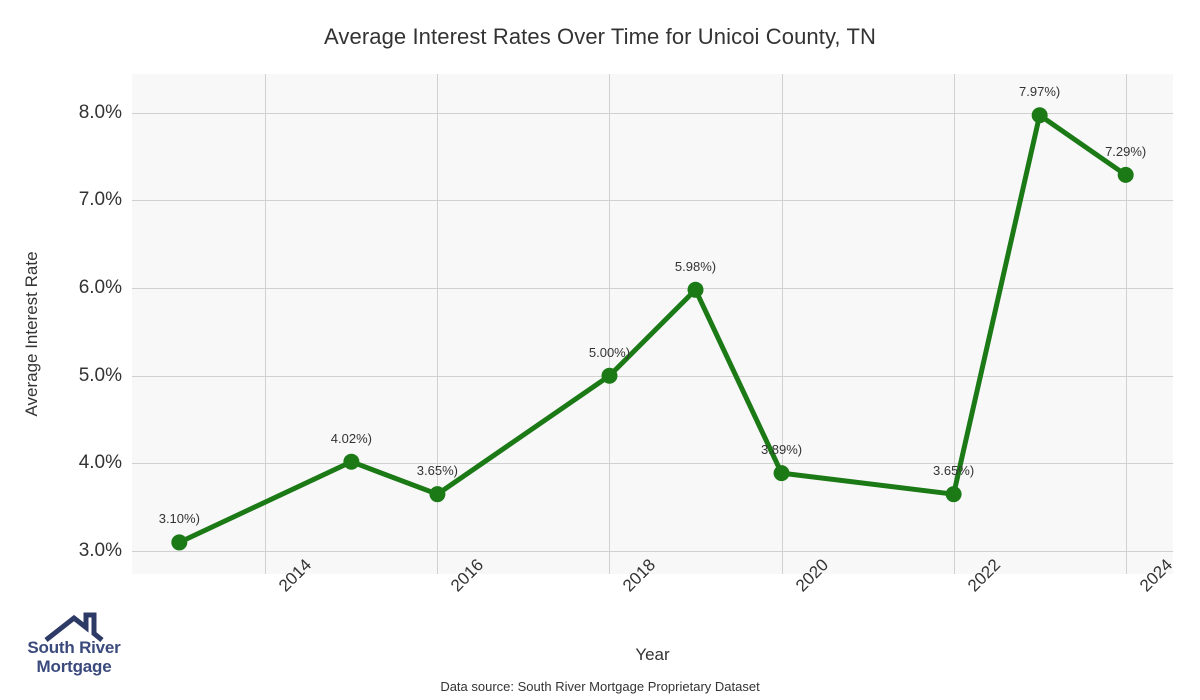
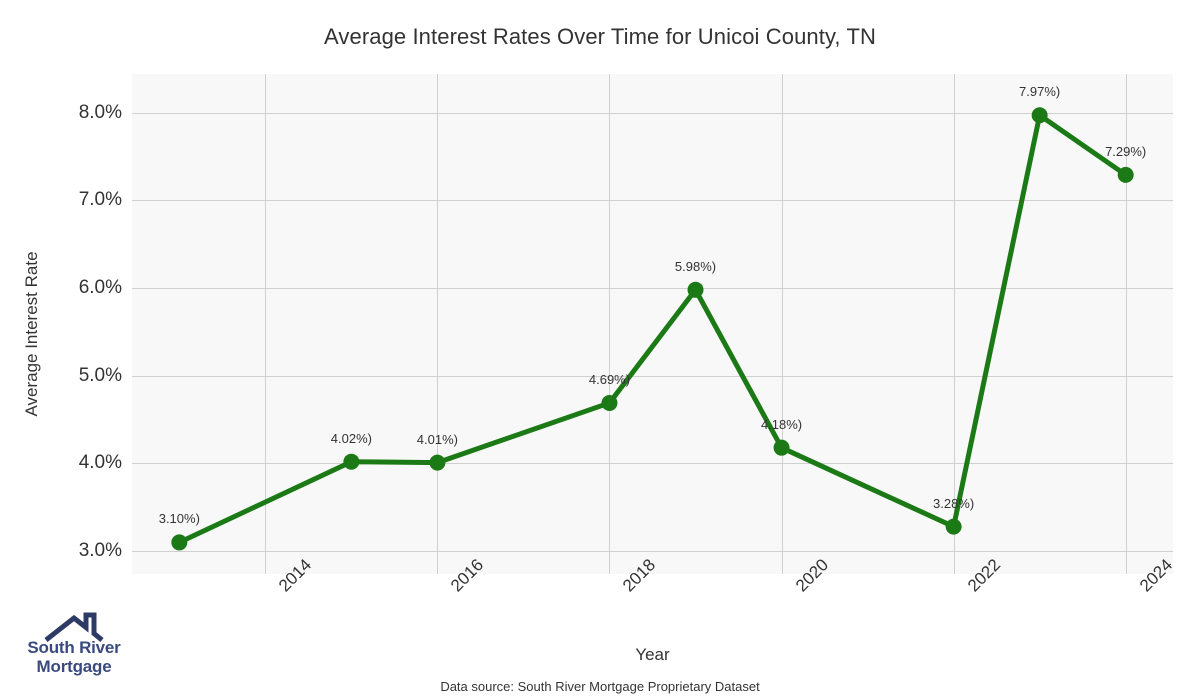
2016: 3.65% -> 4.01%
2018: 5.00% -> 4.69%
2020: 3.89% -> 4.18%
2022: 3.65% -> 3.28%
